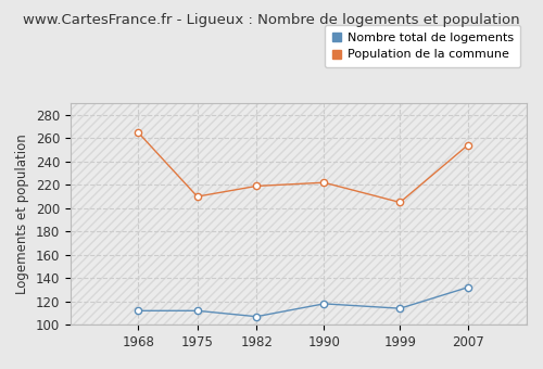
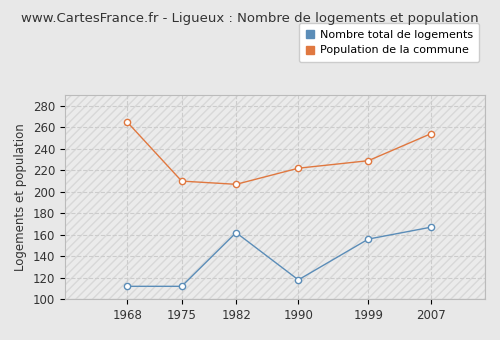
Nombre total de logements/1982: 107 -> 162
Population de la commune/1982: 219 -> 207
Nombre total de logements/1999: 114 -> 156
Population de la commune/1999: 205 -> 229
Nombre total de logements/2007: 132 -> 167
